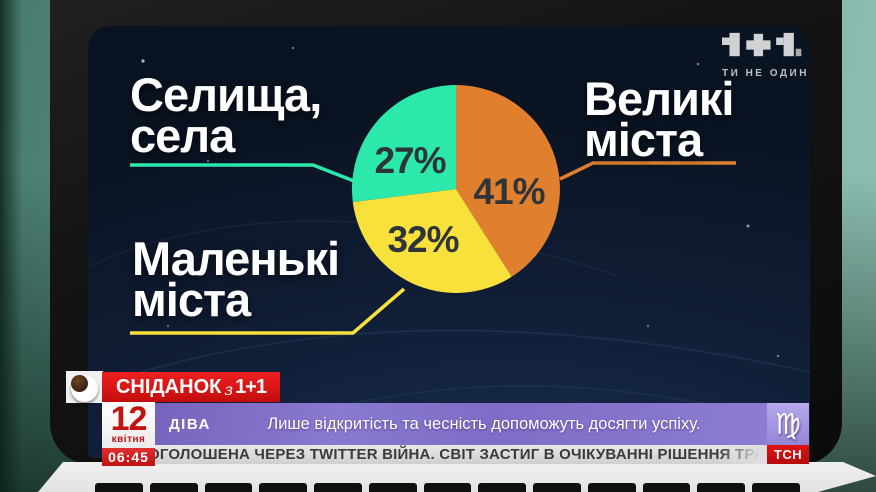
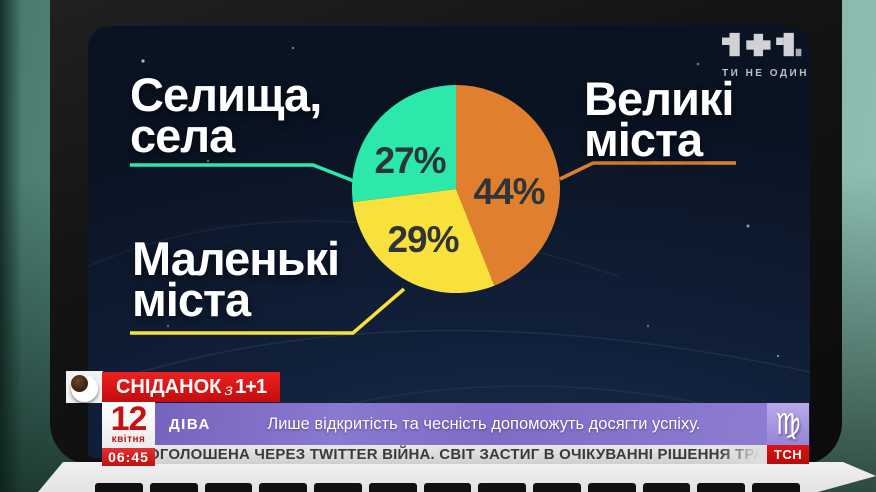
Великі міста: 41% -> 44%
Маленькі міста: 32% -> 29%
